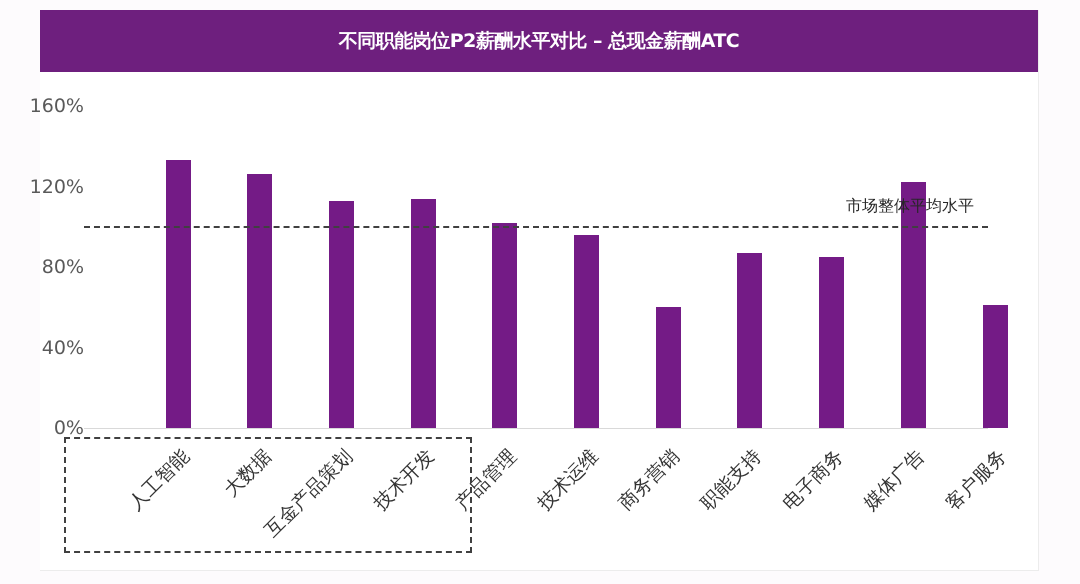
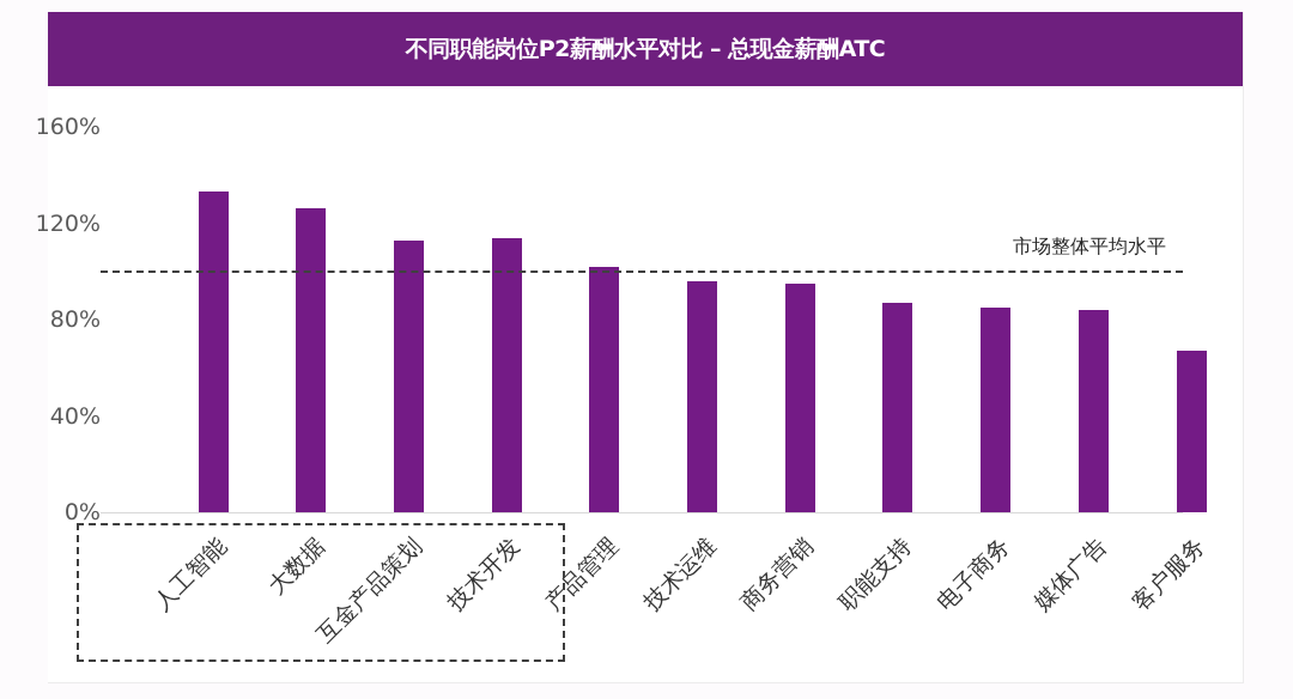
商务营销: 60% -> 95%
媒体广告: 122% -> 84%
客户服务: 61% -> 67%
